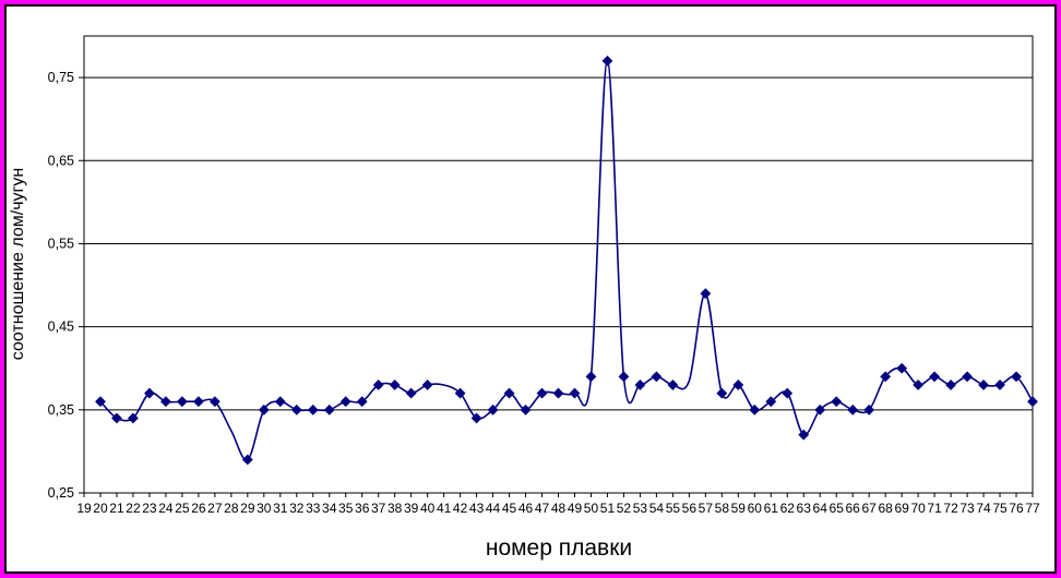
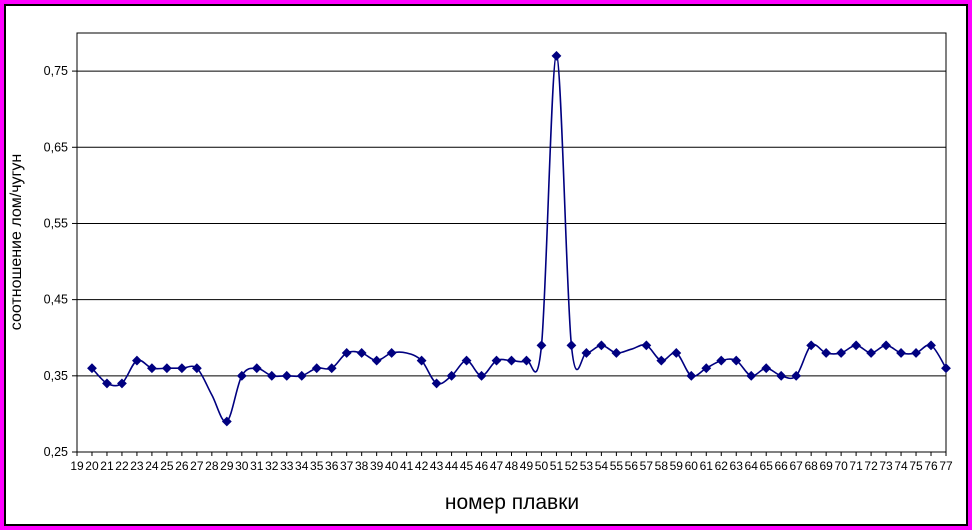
57: 0,49 -> 0,39
63: 0,32 -> 0,37
69: 0,40 -> 0,38
